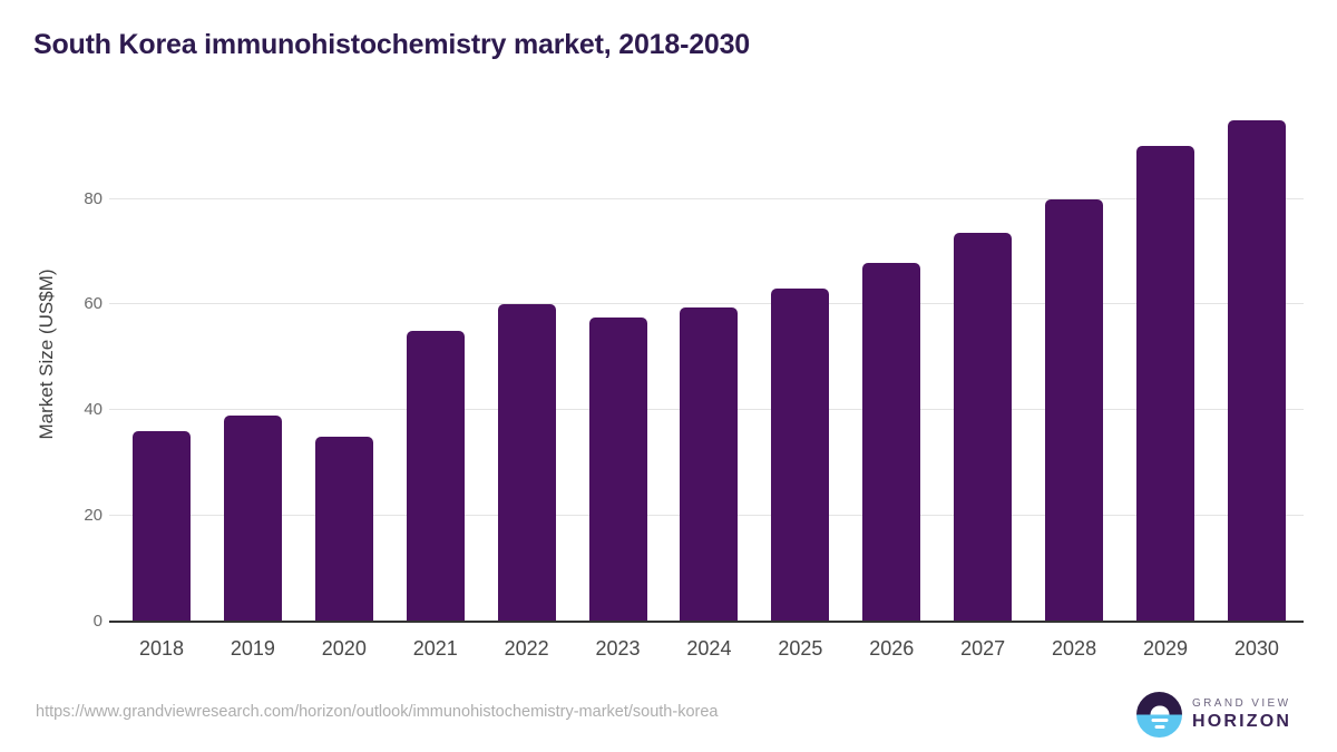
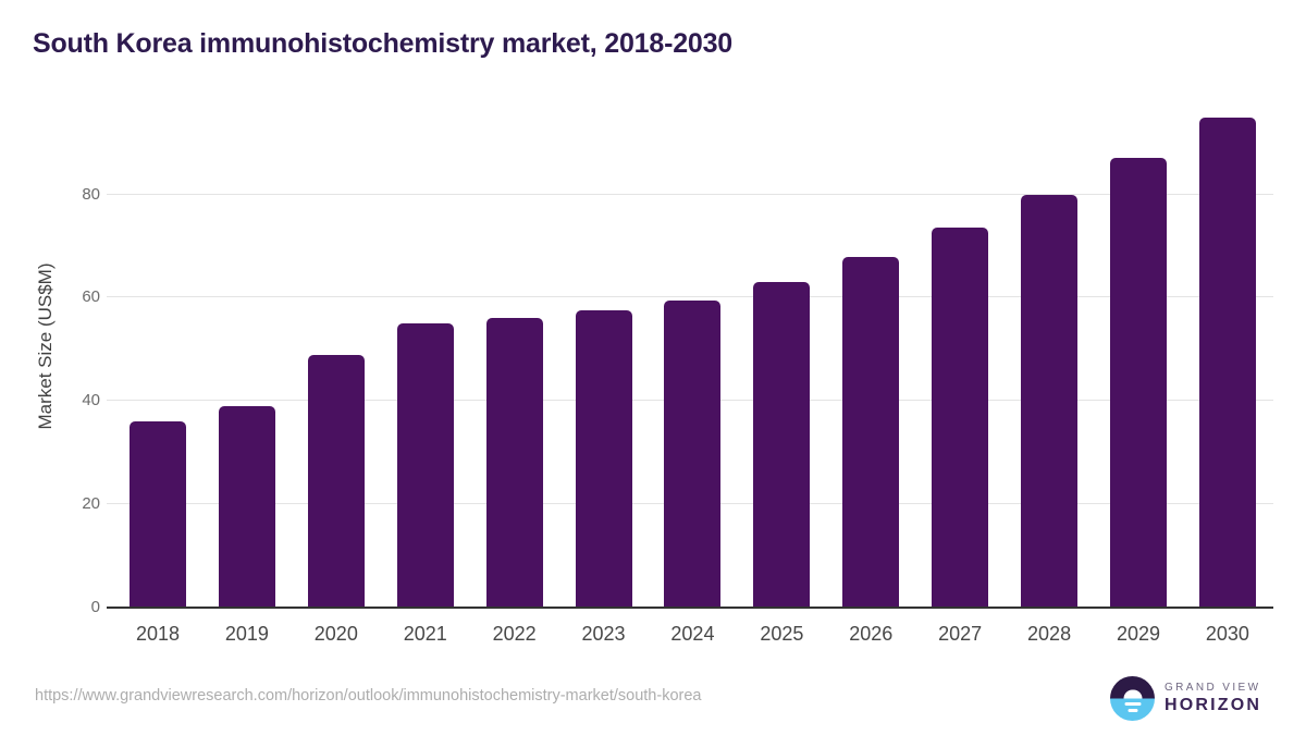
2020: 35 -> 49
2022: 60 -> 56
2029: 90 -> 87
